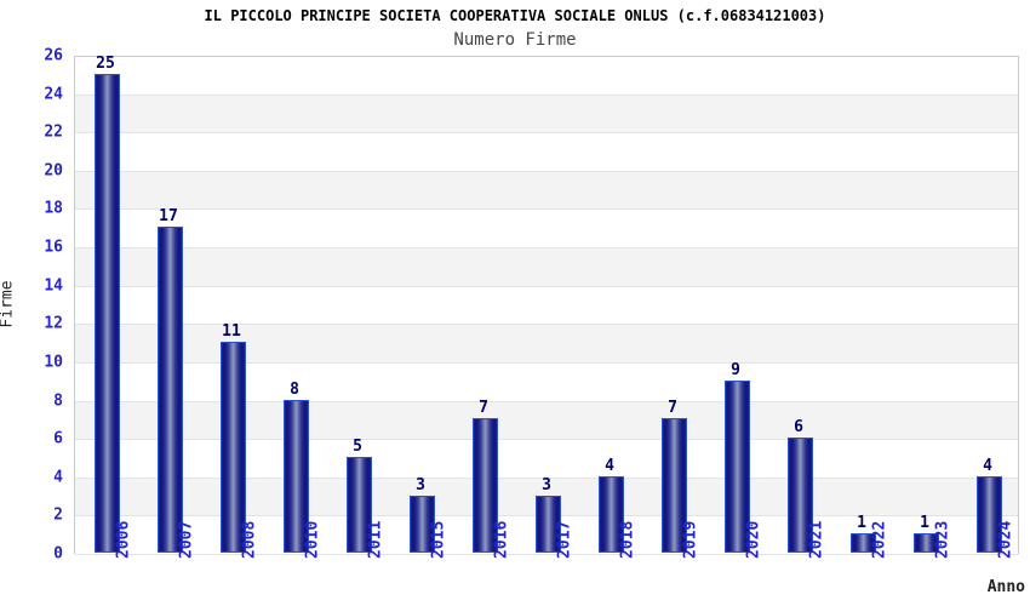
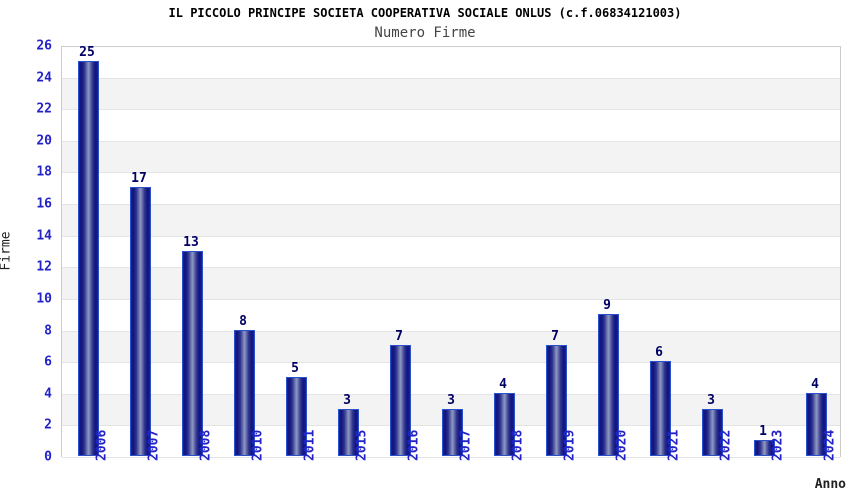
2008: 11 -> 13
2022: 1 -> 3
